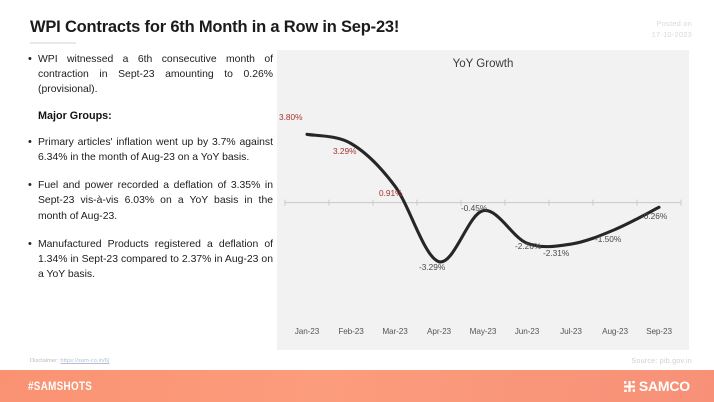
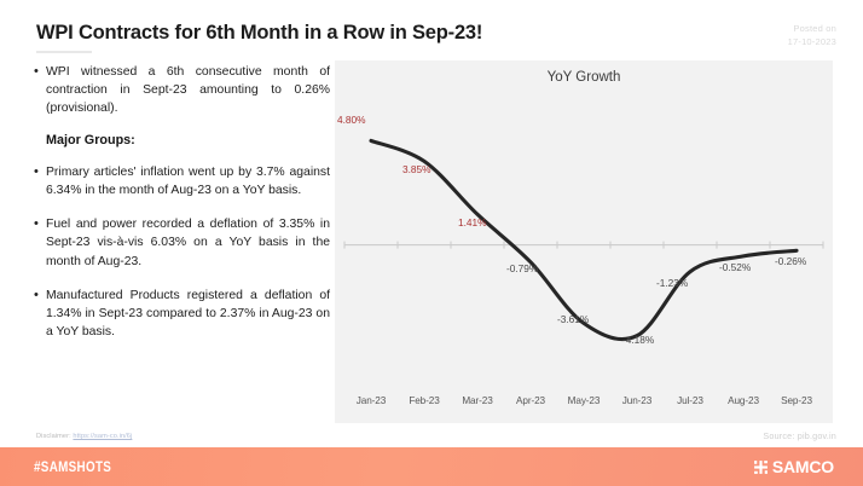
Jan-23: 3.80% -> 4.80%
Feb-23: 3.29% -> 3.85%
Mar-23: 0.91% -> 1.41%
Apr-23: -3.29% -> -0.79%
May-23: -0.45% -> -3.61%
Jun-23: -2.26% -> -4.18%
Jul-23: -2.31% -> -1.23%
Aug-23: -1.50% -> -0.52%
